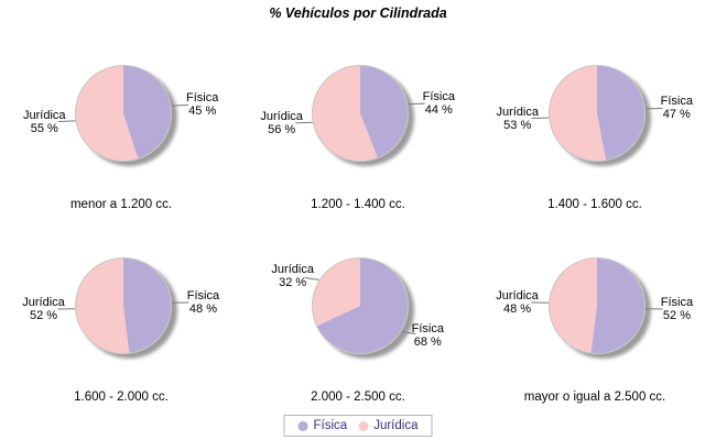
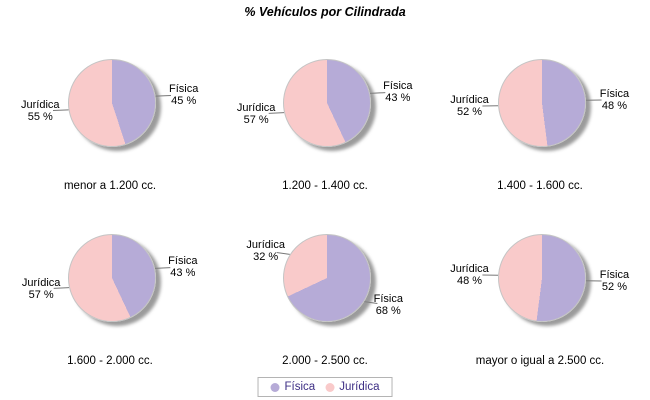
1.200 - 1.400 cc./Física: 44 -> 43
1.200 - 1.400 cc./Jurídica: 56 -> 57
1.400 - 1.600 cc./Física: 47 -> 48
1.400 - 1.600 cc./Jurídica: 53 -> 52
1.600 - 2.000 cc./Física: 48 -> 43
1.600 - 2.000 cc./Jurídica: 52 -> 57
